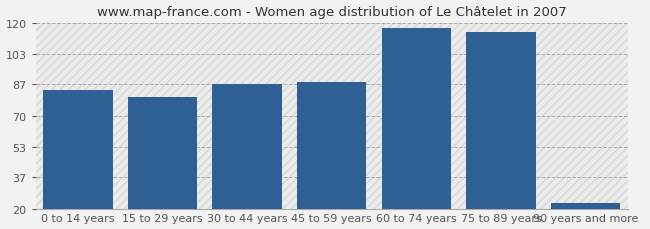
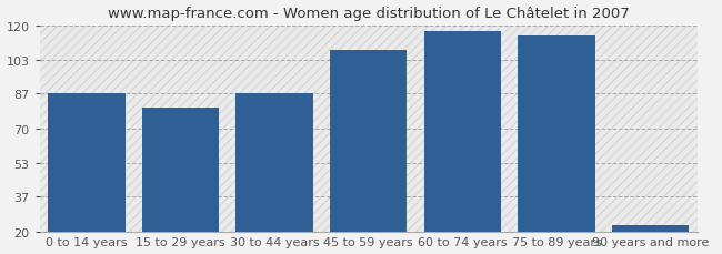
0 to 14 years: 84 -> 87
45 to 59 years: 88 -> 108
